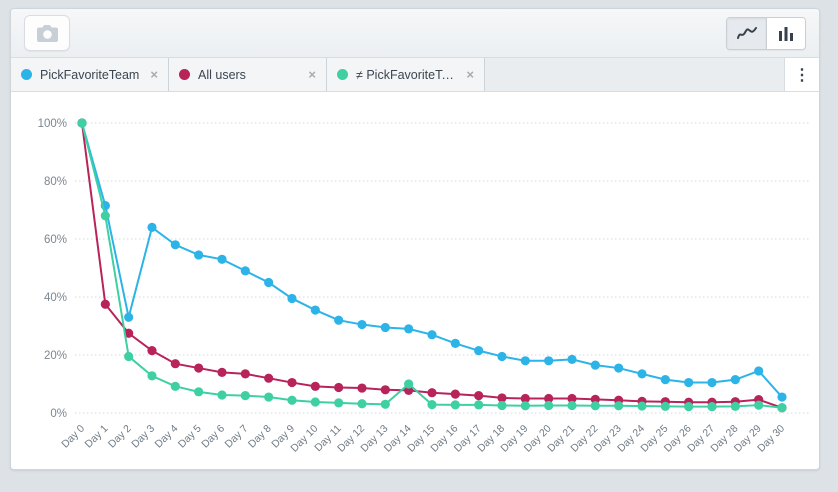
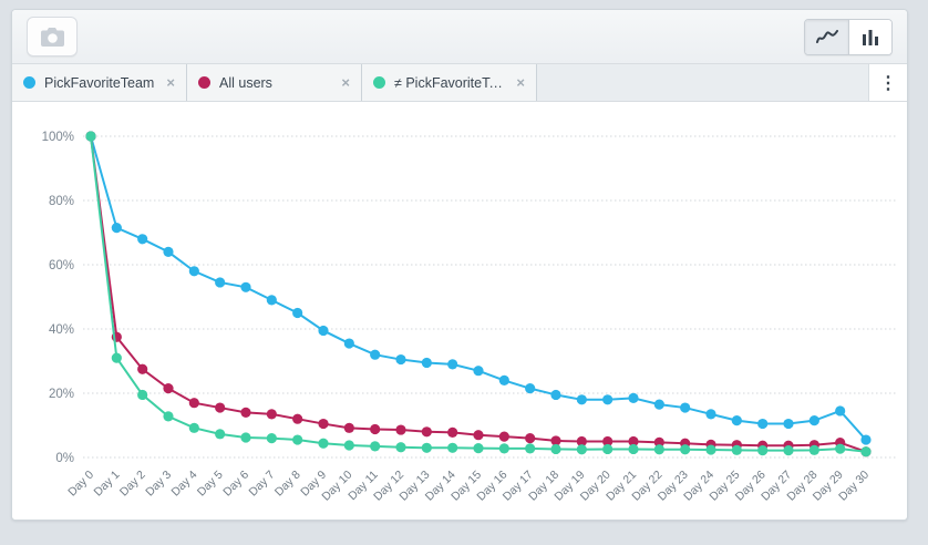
≠ PickFavoriteTeam…/Day 1: 68% -> 31%
PickFavoriteTeam/Day 2: 33% -> 68%
≠ PickFavoriteTeam…/Day 14: 10% -> 3%
